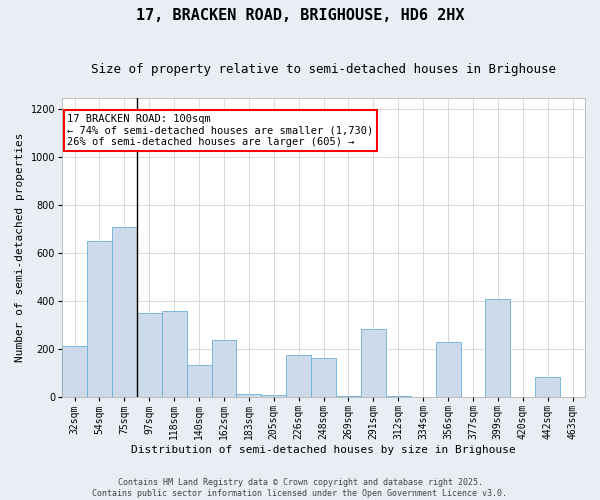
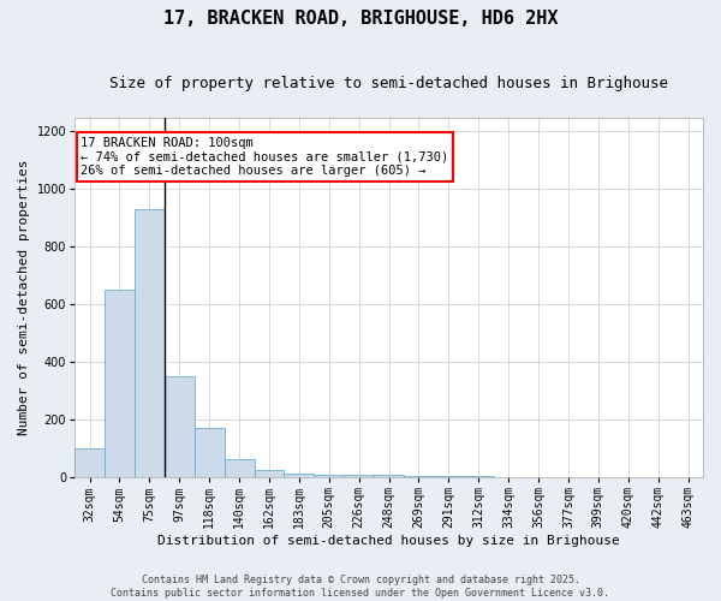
32sqm: 215 -> 100
75sqm: 710 -> 930
118sqm: 360 -> 170
140sqm: 135 -> 65
162sqm: 240 -> 25
226sqm: 175 -> 10
248sqm: 165 -> 8
291sqm: 285 -> 4
356sqm: 230 -> 1
399sqm: 410 -> 1
442sqm: 85 -> 1
